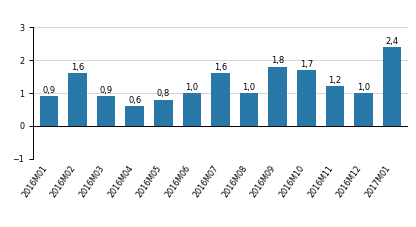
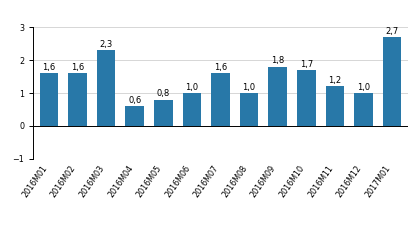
2016M01: 0,9 -> 1,6
2016M03: 0,9 -> 2,3
2017M01: 2,4 -> 2,7
